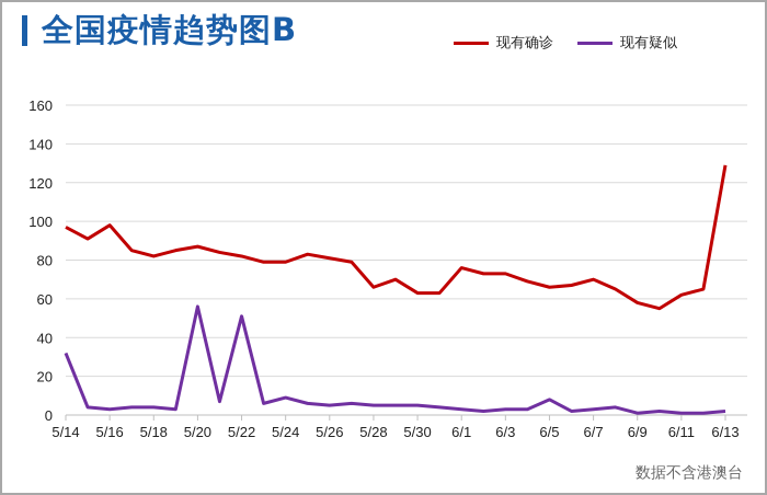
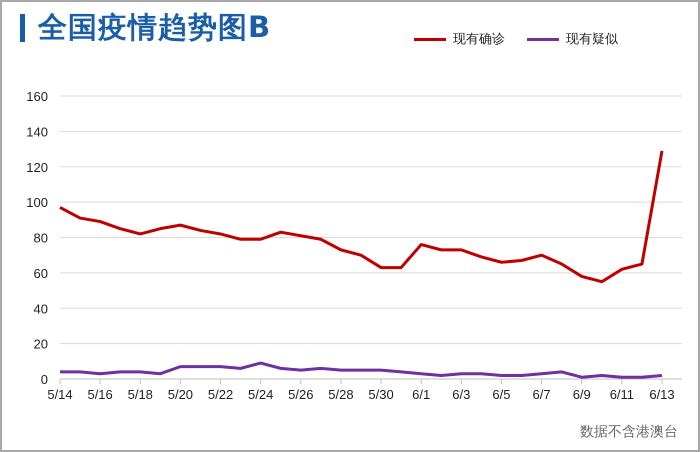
现有疑似/5/14: 32 -> 4
现有确诊/5/16: 98 -> 89
现有疑似/5/20: 56 -> 7
现有疑似/5/22: 51 -> 7
现有确诊/5/28: 66 -> 73
现有疑似/6/5: 8 -> 2
